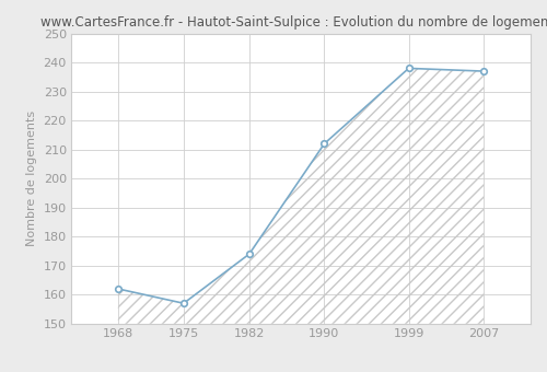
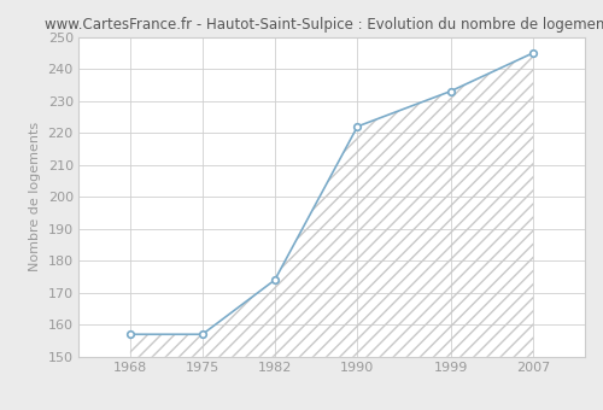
1968: 162 -> 157
1990: 212 -> 222
1999: 238 -> 233
2007: 237 -> 245
